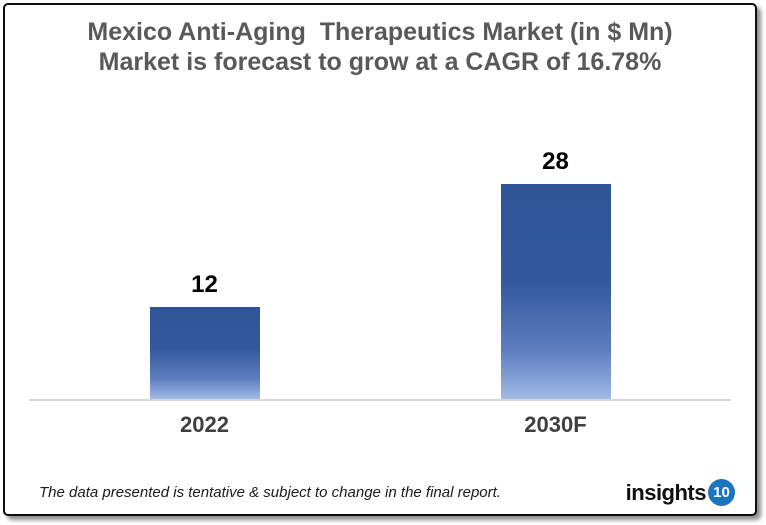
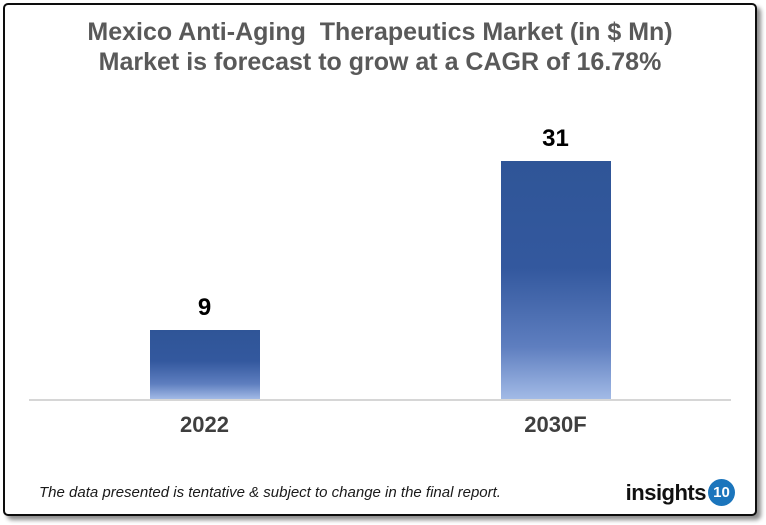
2022: 12 -> 9
2030F: 28 -> 31
